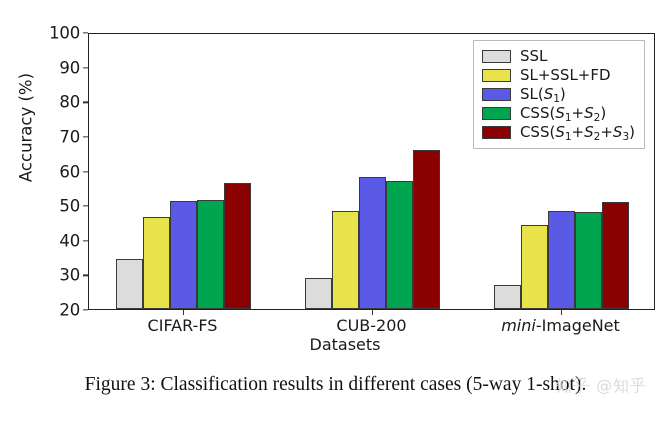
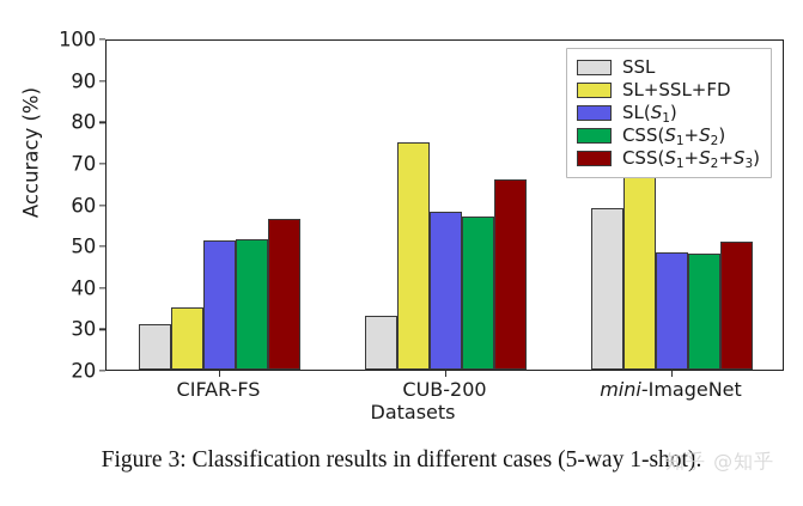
SSL/CIFAR-FS: 34 -> 31
SL+SSL+FD/CIFAR-FS: 47 -> 35
SSL/CUB-200: 29 -> 33
SL+SSL+FD/CUB-200: 48 -> 75
SSL/mini-ImageNet: 27 -> 59
SL+SSL+FD/mini-ImageNet: 44 -> 72
